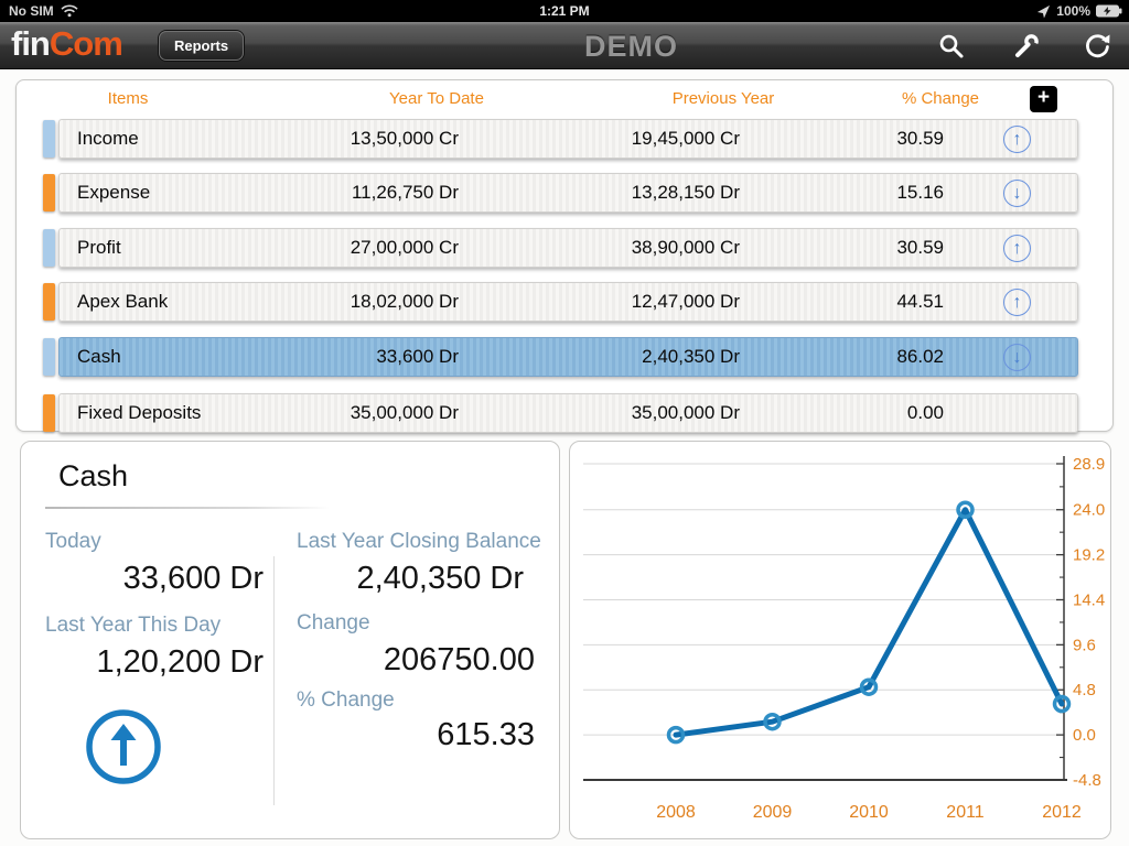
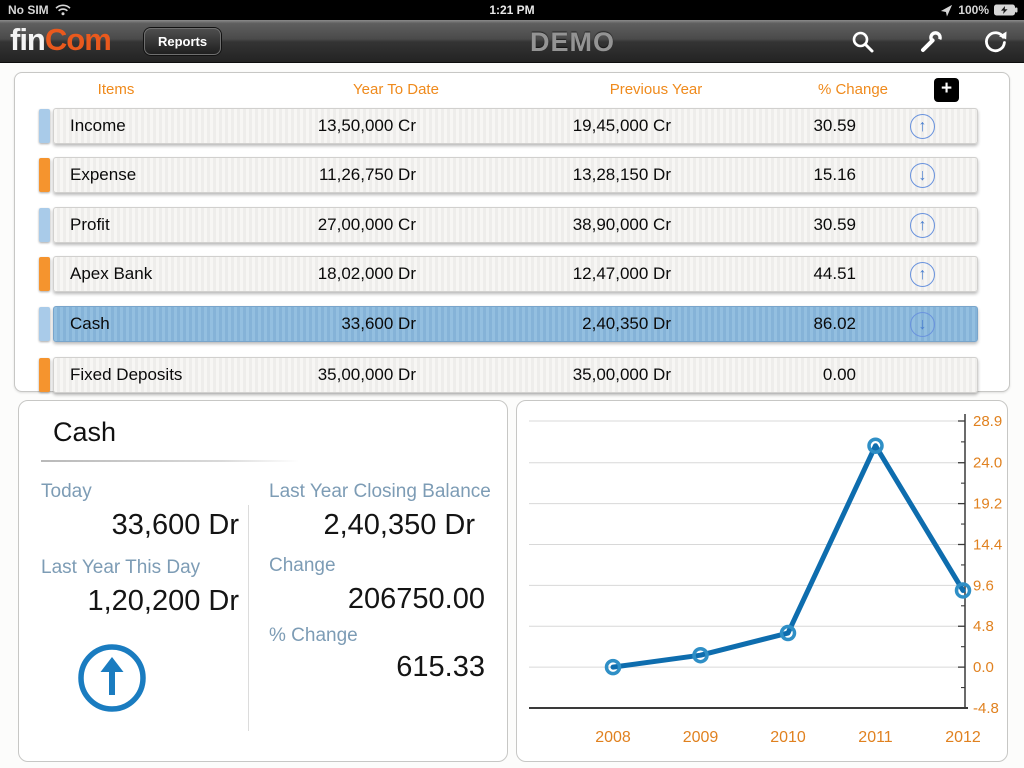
2010: 5 -> 4
2011: 24 -> 26
2012: 3 -> 9
